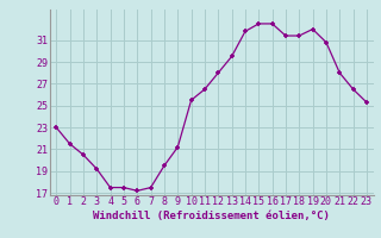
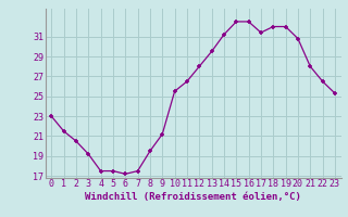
14: 31.8 -> 31.2
18: 31.4 -> 32.0
